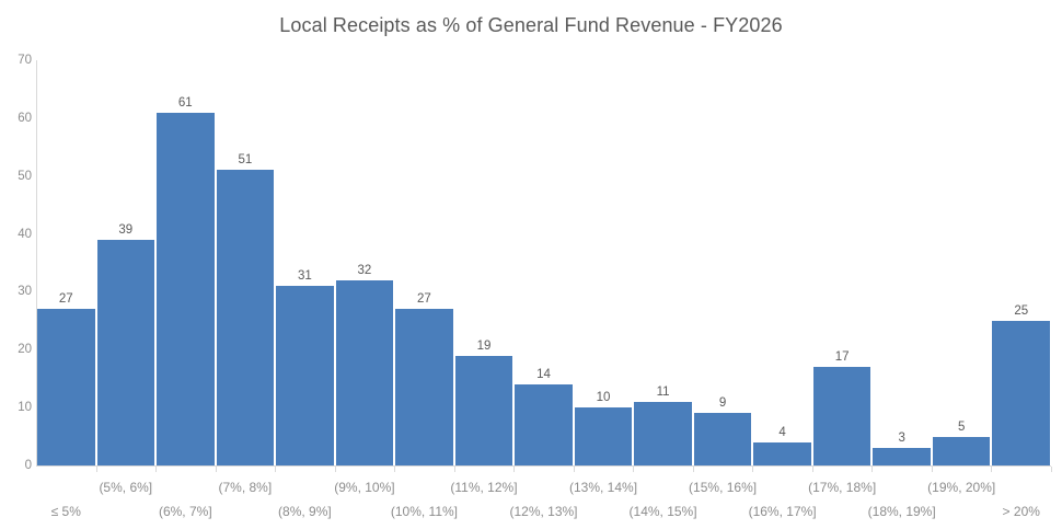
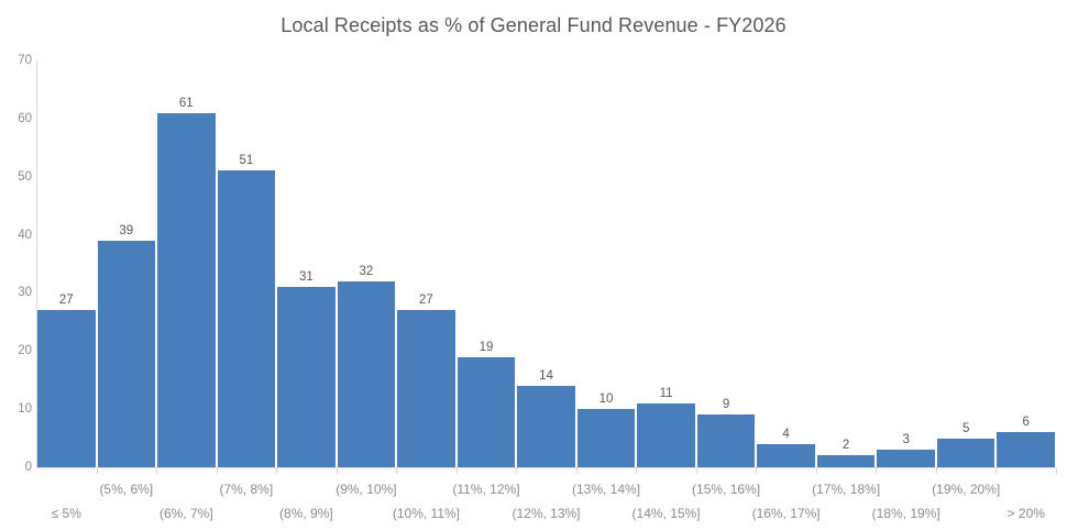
(17%, 18%]: 17 -> 2
> 20%: 25 -> 6
